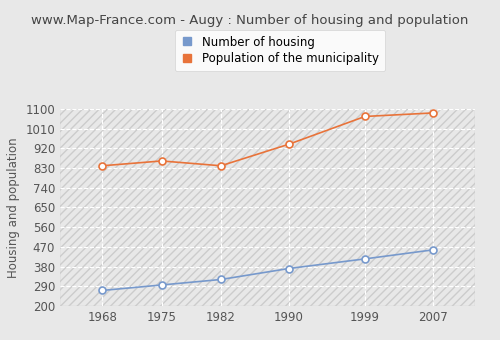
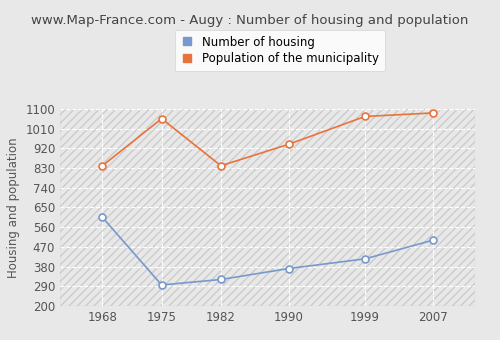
Number of housing/1968: 271 -> 605
Population of the municipality/1975: 862 -> 1055
Number of housing/2007: 456 -> 500
